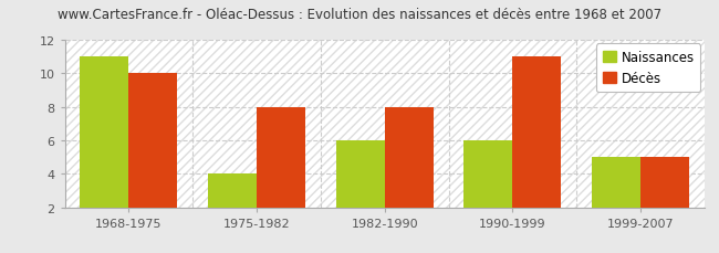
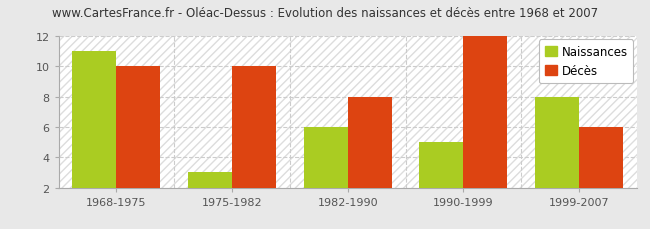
Naissances/1975-1982: 4 -> 3
Décès/1975-1982: 8 -> 10
Naissances/1990-1999: 6 -> 5
Décès/1990-1999: 11 -> 12
Naissances/1999-2007: 5 -> 8
Décès/1999-2007: 5 -> 6
